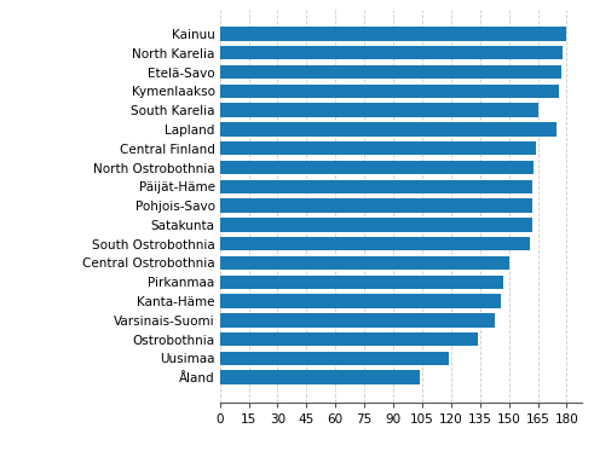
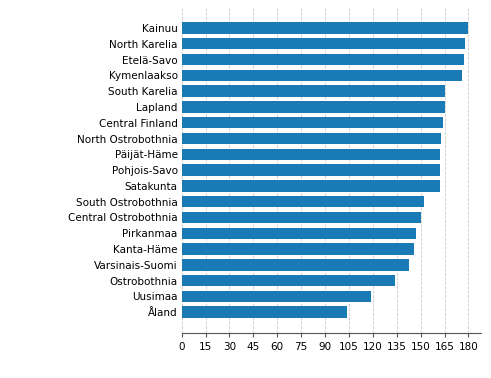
Lapland: 175 -> 165
South Ostrobothnia: 161 -> 152
